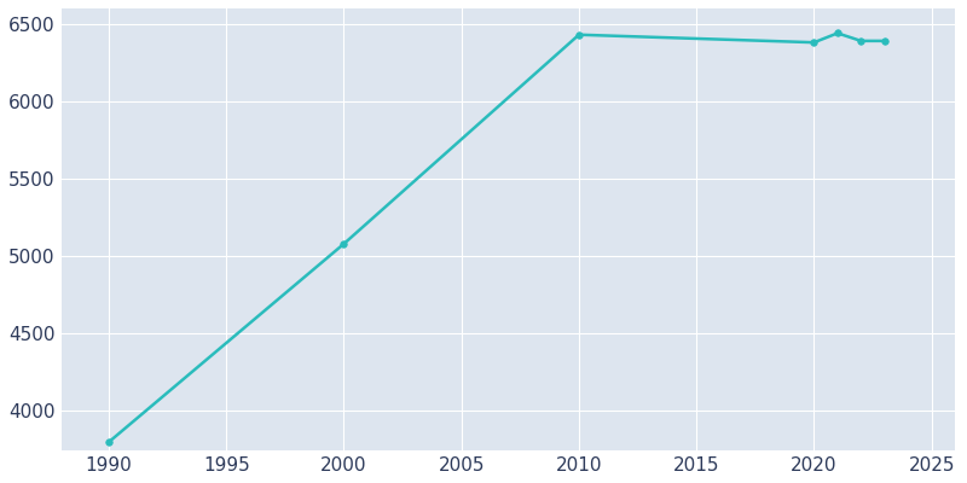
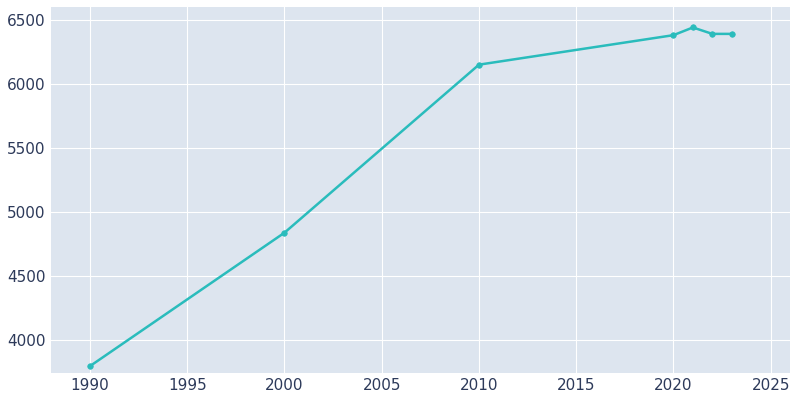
2000: 5080 -> 4840
2010: 6430 -> 6150
